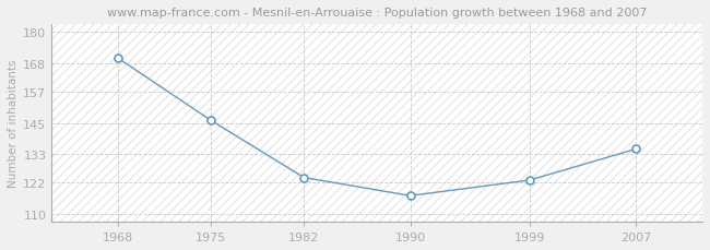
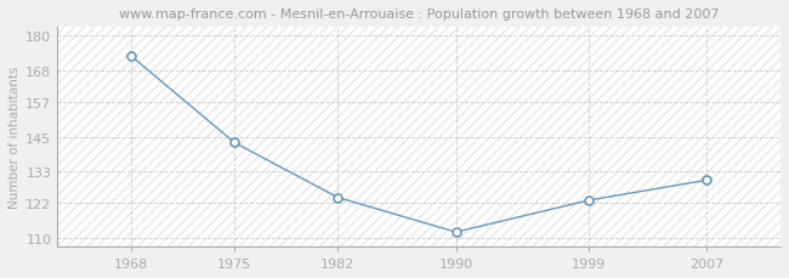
1968: 170 -> 173
1975: 146 -> 143
1990: 117 -> 112
2007: 135 -> 130
